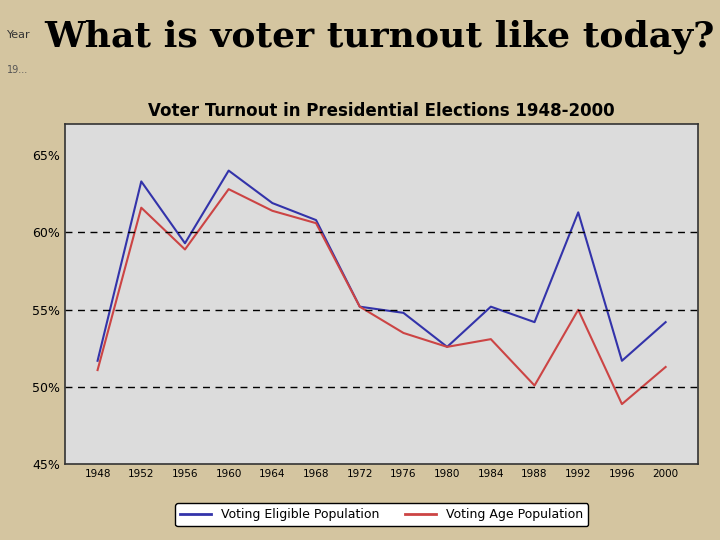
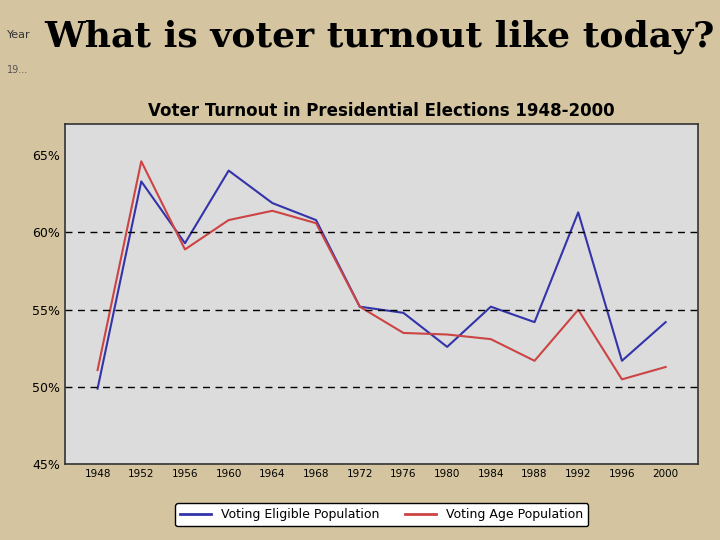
Voting Eligible Population/1948: 51.7% -> 49.9%
Voting Age Population/1952: 61.6% -> 64.6%
Voting Age Population/1960: 62.8% -> 60.8%
Voting Age Population/1980: 52.6% -> 53.4%
Voting Age Population/1988: 50.1% -> 51.7%
Voting Age Population/1996: 48.9% -> 50.5%
